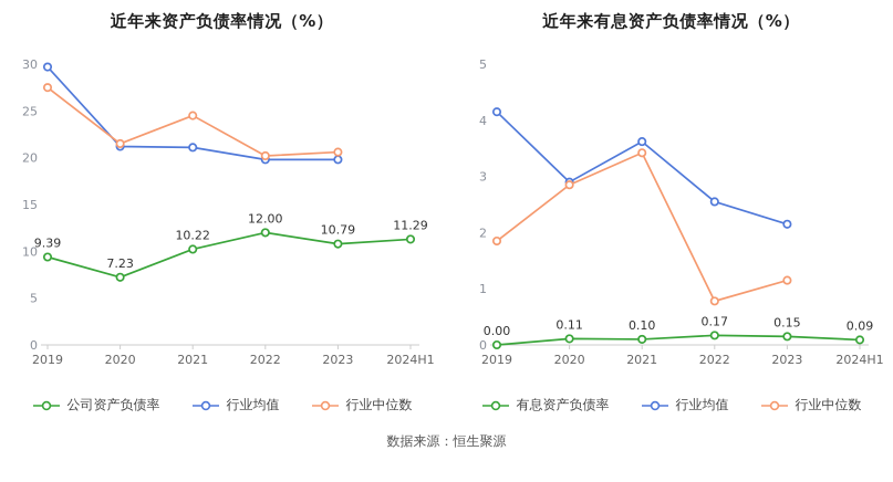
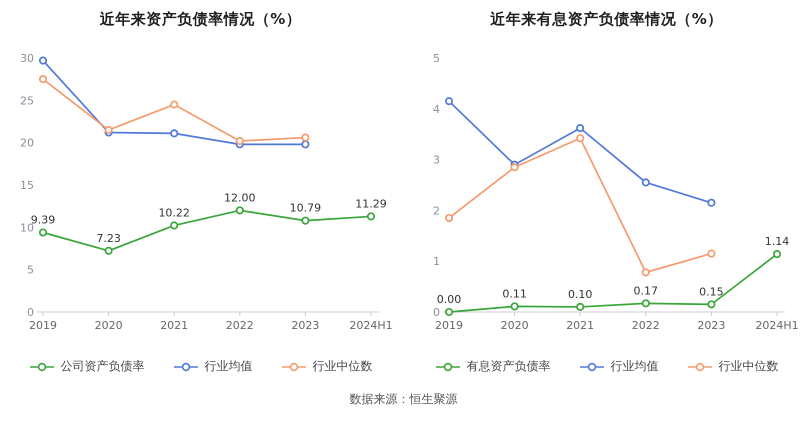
近年来有息资产负债率情况（%）/有息资产负债率/2024H1: 0.09 -> 1.14
